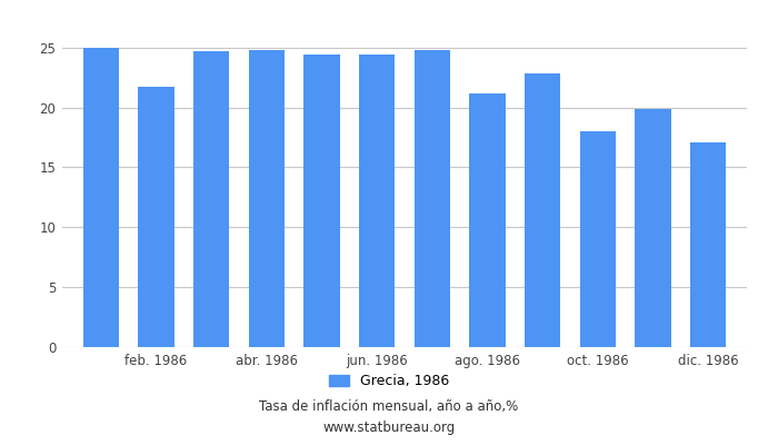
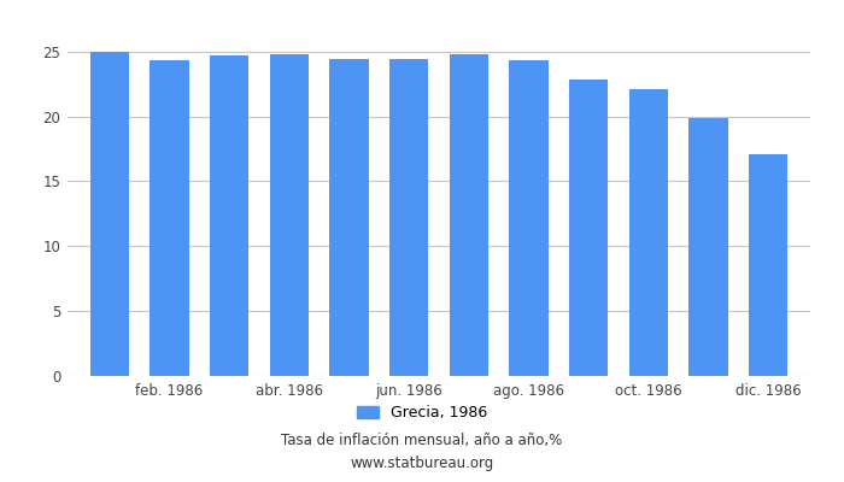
feb. 1986: 21.7 -> 24.3
ago. 1986: 21.2 -> 24.3
oct. 1986: 18.0 -> 22.1
